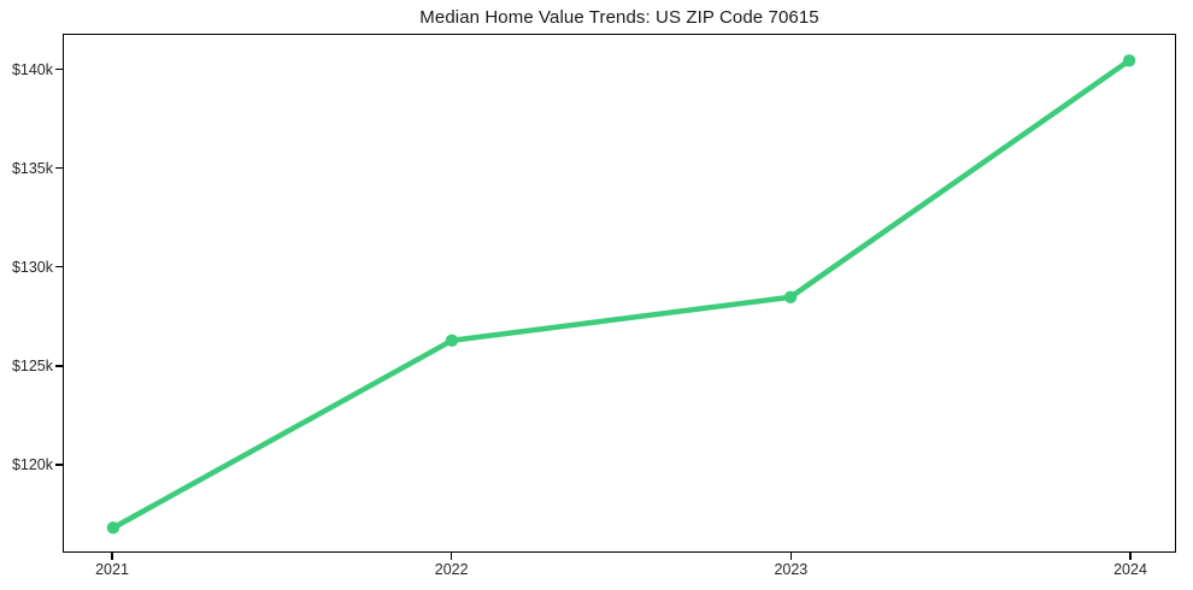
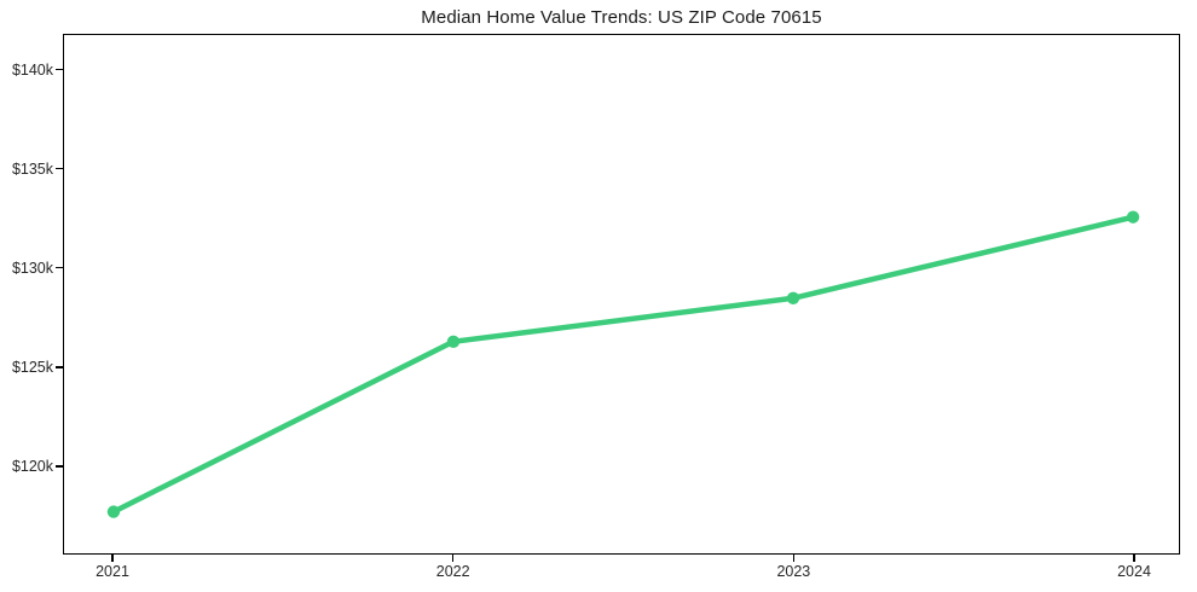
2021: $116.8k -> $117.7k
2024: $140.5k -> $132.6k
